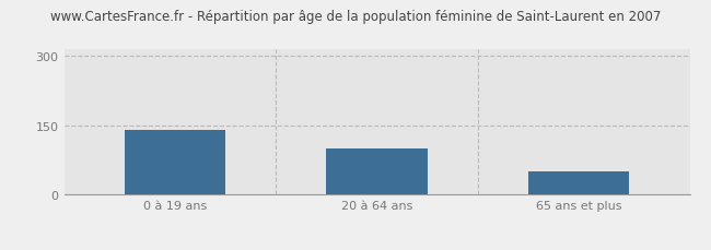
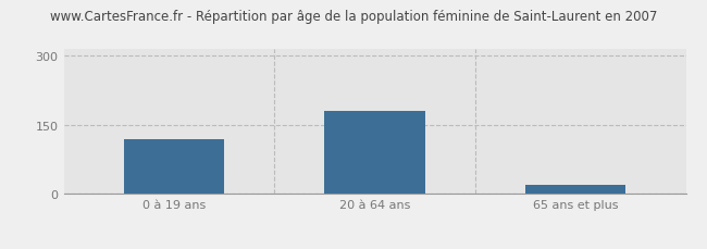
0 à 19 ans: 140 -> 120
20 à 64 ans: 100 -> 180
65 ans et plus: 50 -> 20
